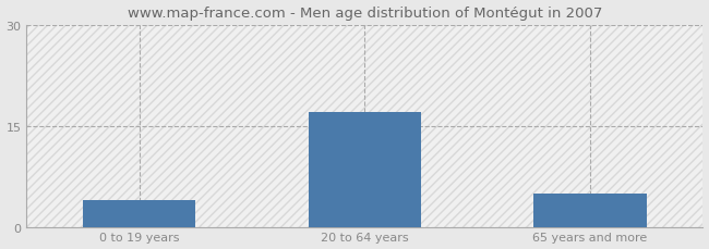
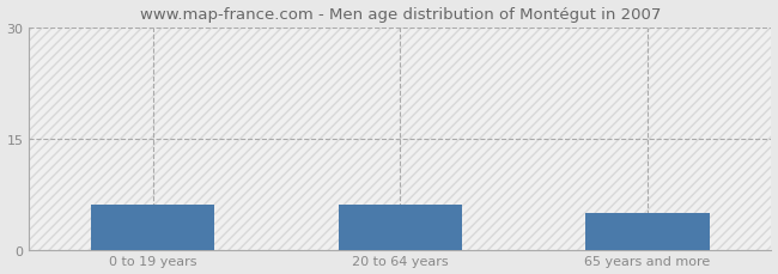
0 to 19 years: 4 -> 6
20 to 64 years: 17 -> 6
